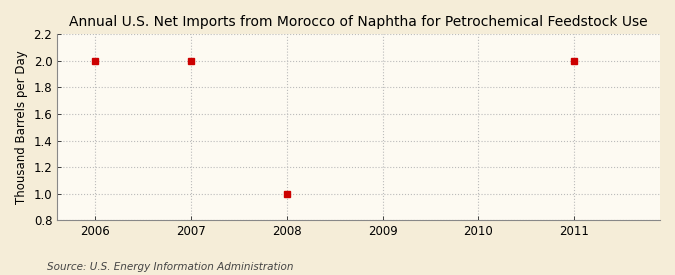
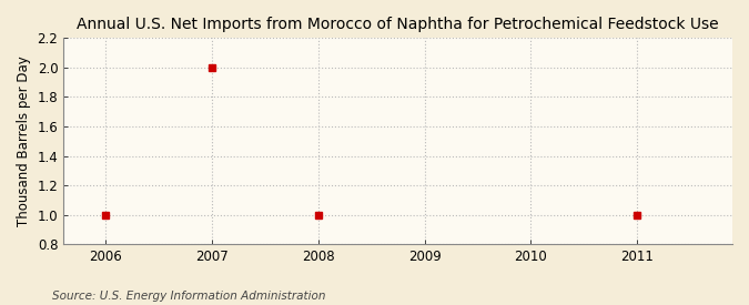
2006: 2 -> 1
2011: 2 -> 1
